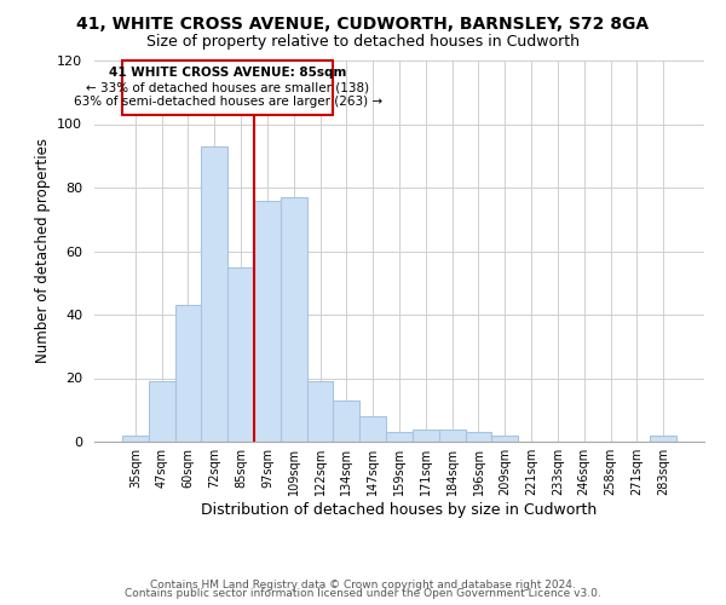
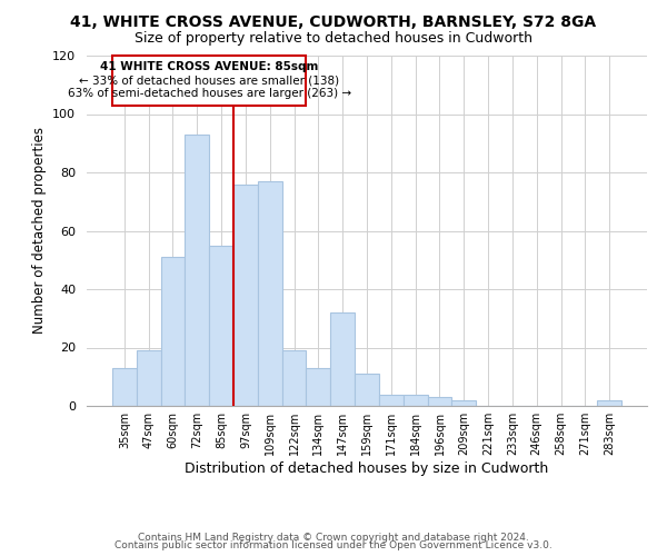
35sqm: 2 -> 13
60sqm: 43 -> 51
147sqm: 8 -> 32
159sqm: 3 -> 11
